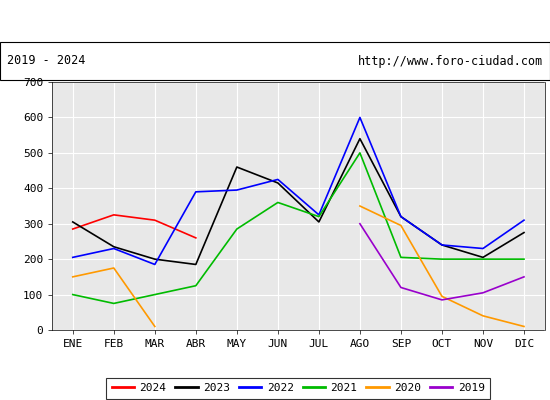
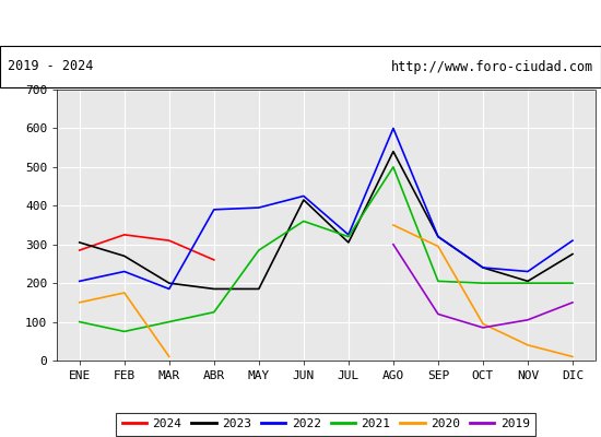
2023/FEB: 235 -> 270
2023/MAY: 460 -> 185
